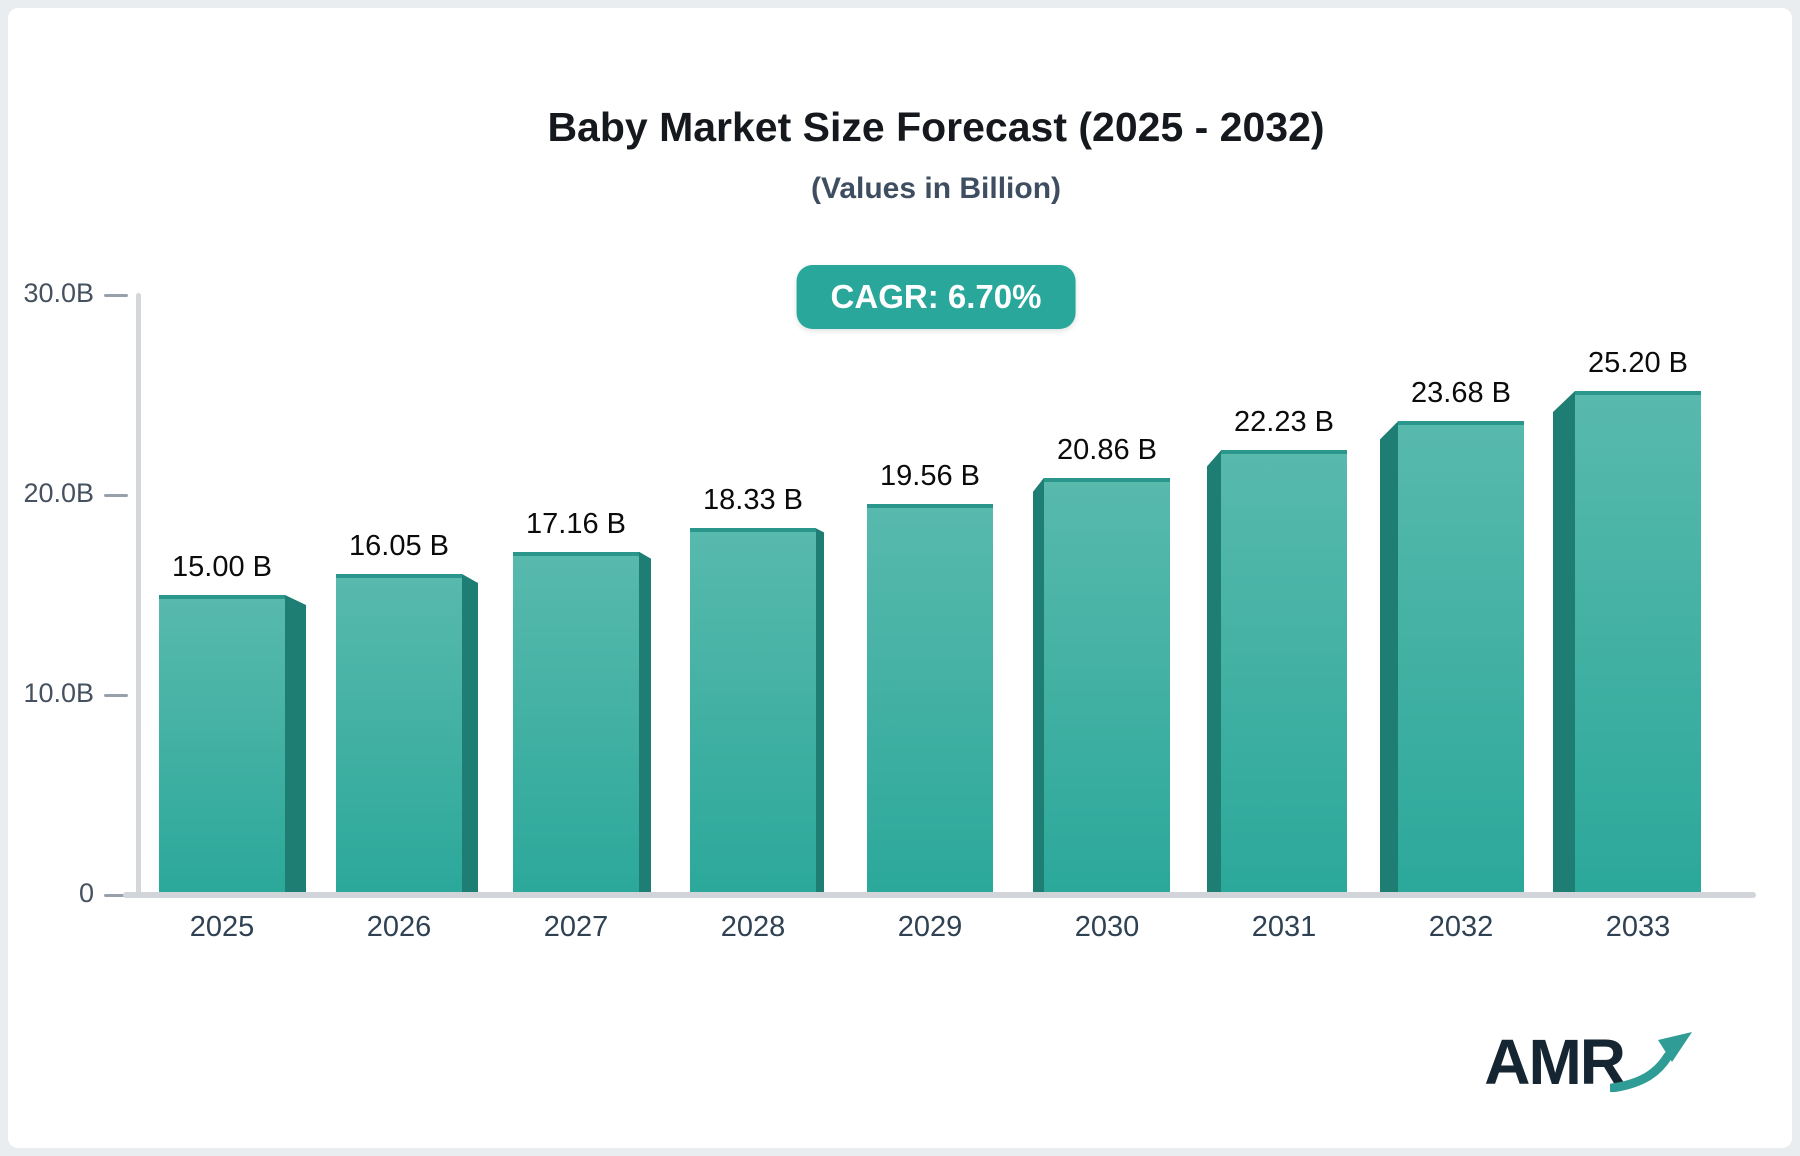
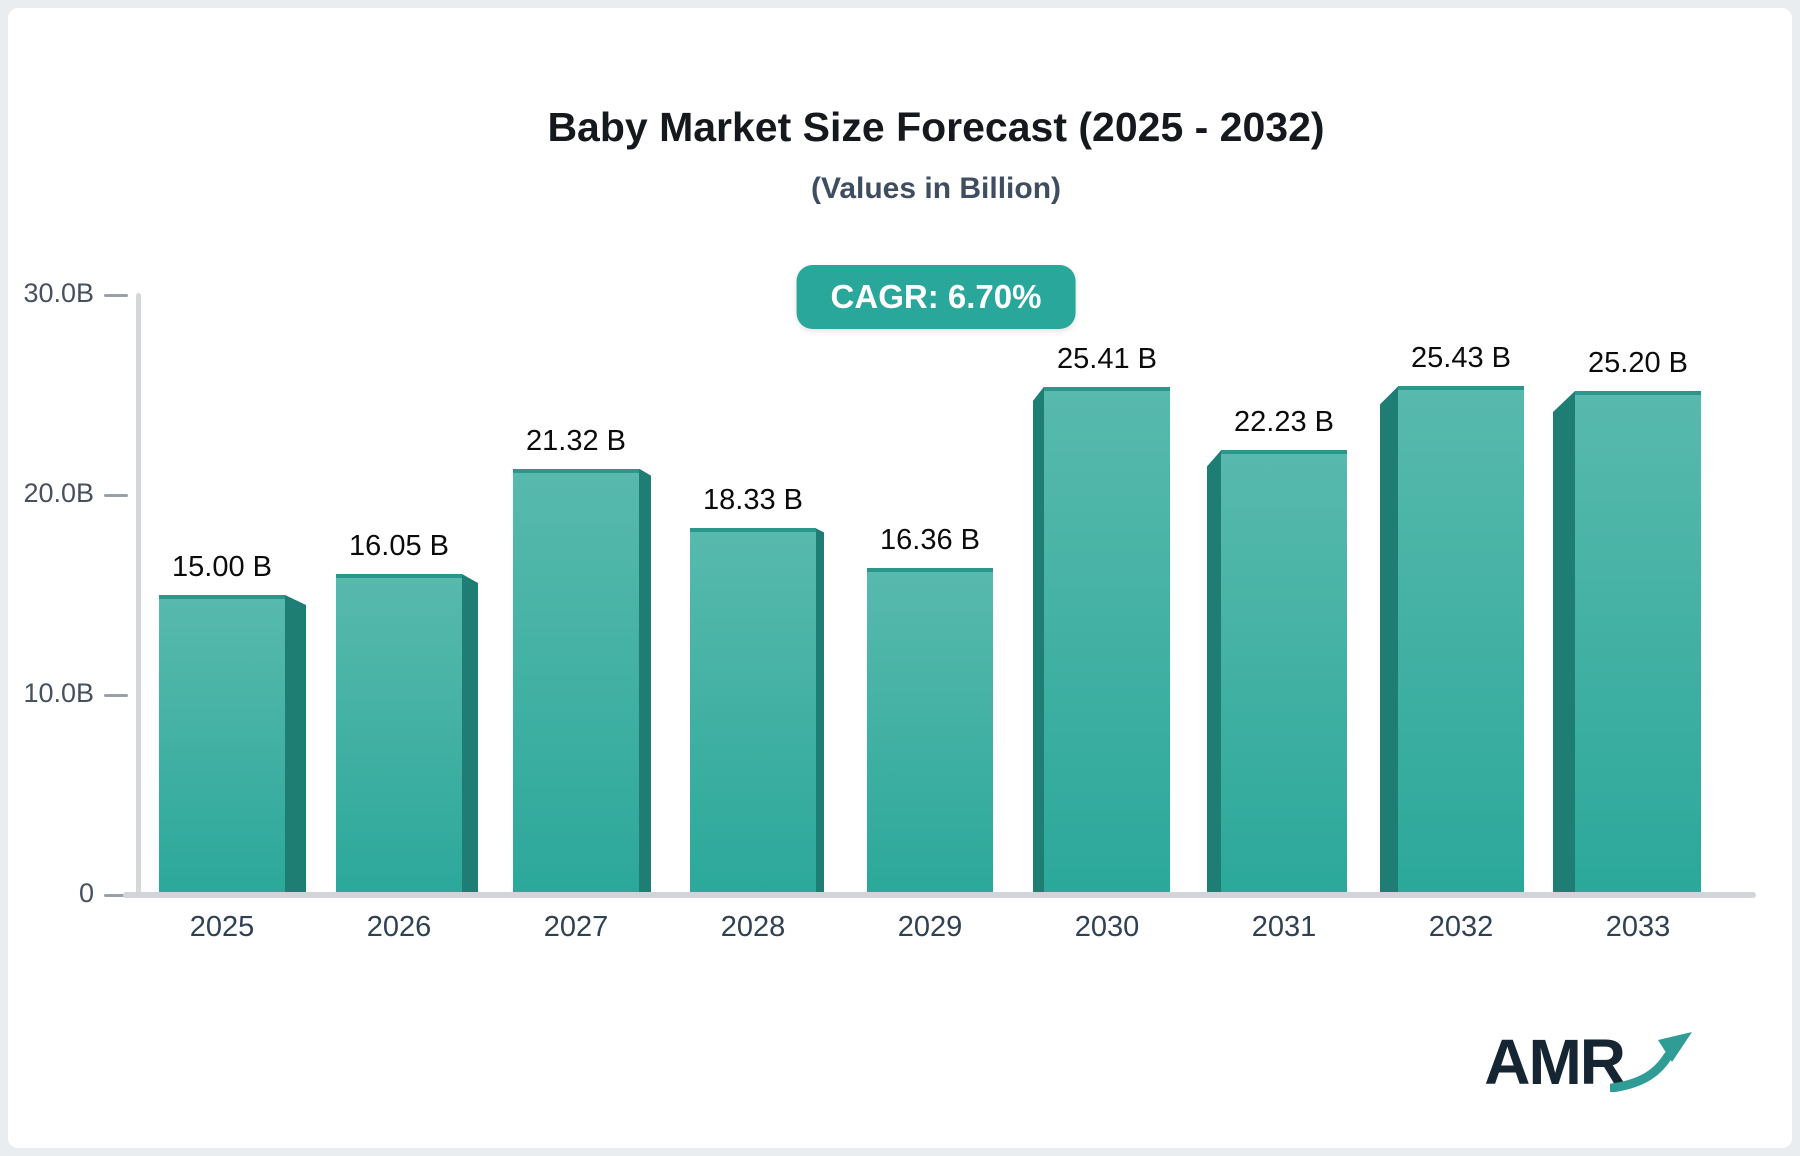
2027: 17.16 -> 21.32
2029: 19.56 -> 16.36
2030: 20.86 -> 25.41
2032: 23.68 -> 25.43
